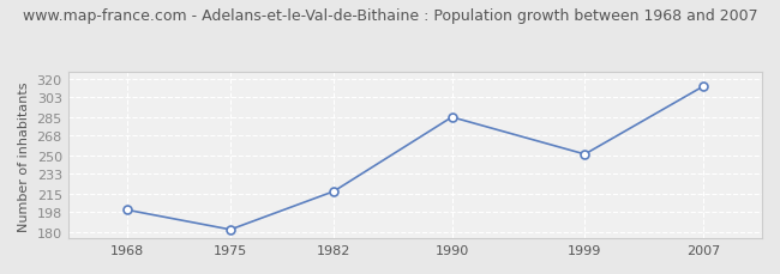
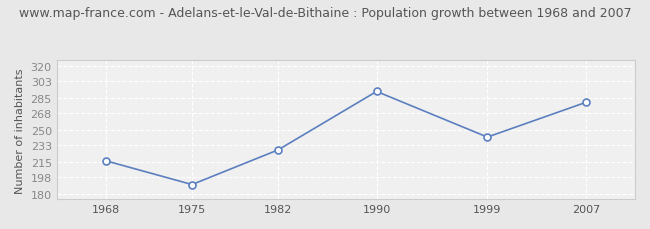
1968: 200 -> 216
1975: 182 -> 190
1982: 217 -> 228
1990: 285 -> 292
1999: 251 -> 242
2007: 313 -> 280
